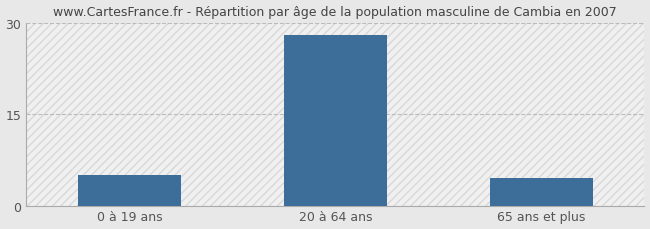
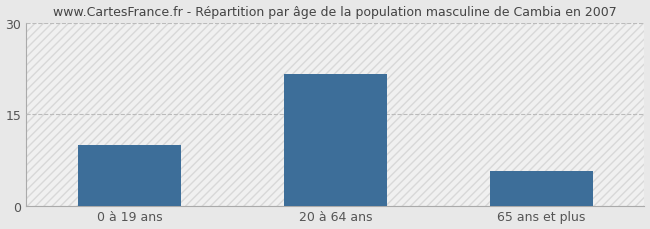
0 à 19 ans: 5.0 -> 10.0
20 à 64 ans: 28.0 -> 21.6
65 ans et plus: 4.5 -> 5.6
